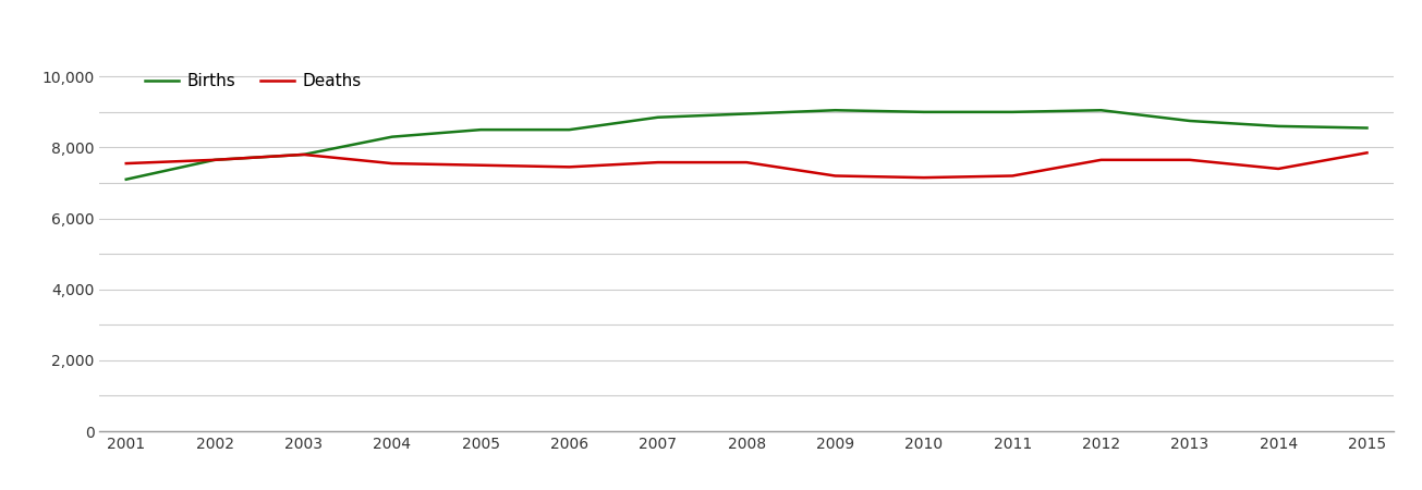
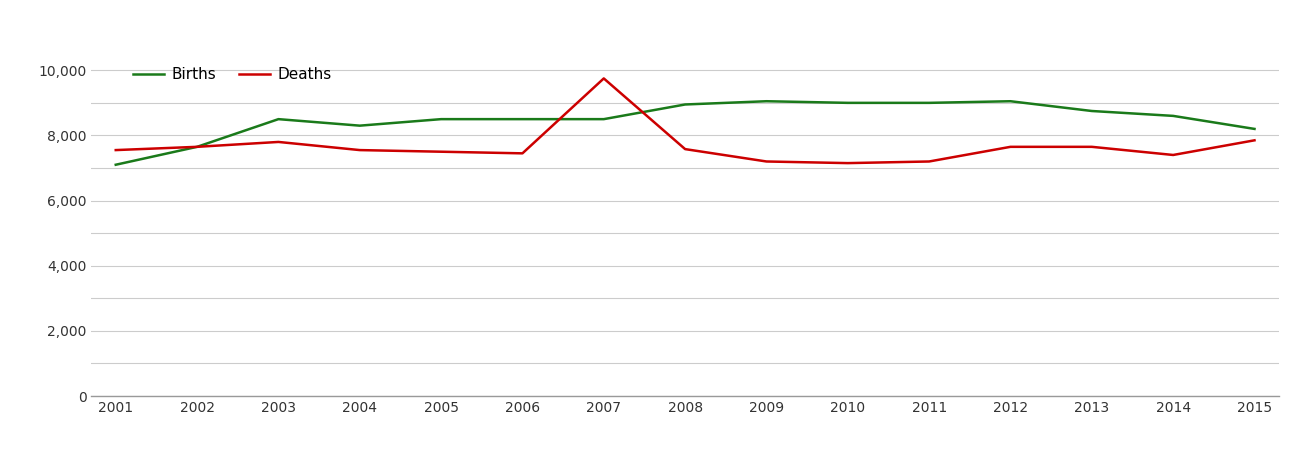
Births/2003: 7,800 -> 8,500
Births/2007: 8,850 -> 8,500
Deaths/2007: 7,580 -> 9,750
Births/2015: 8,550 -> 8,200
